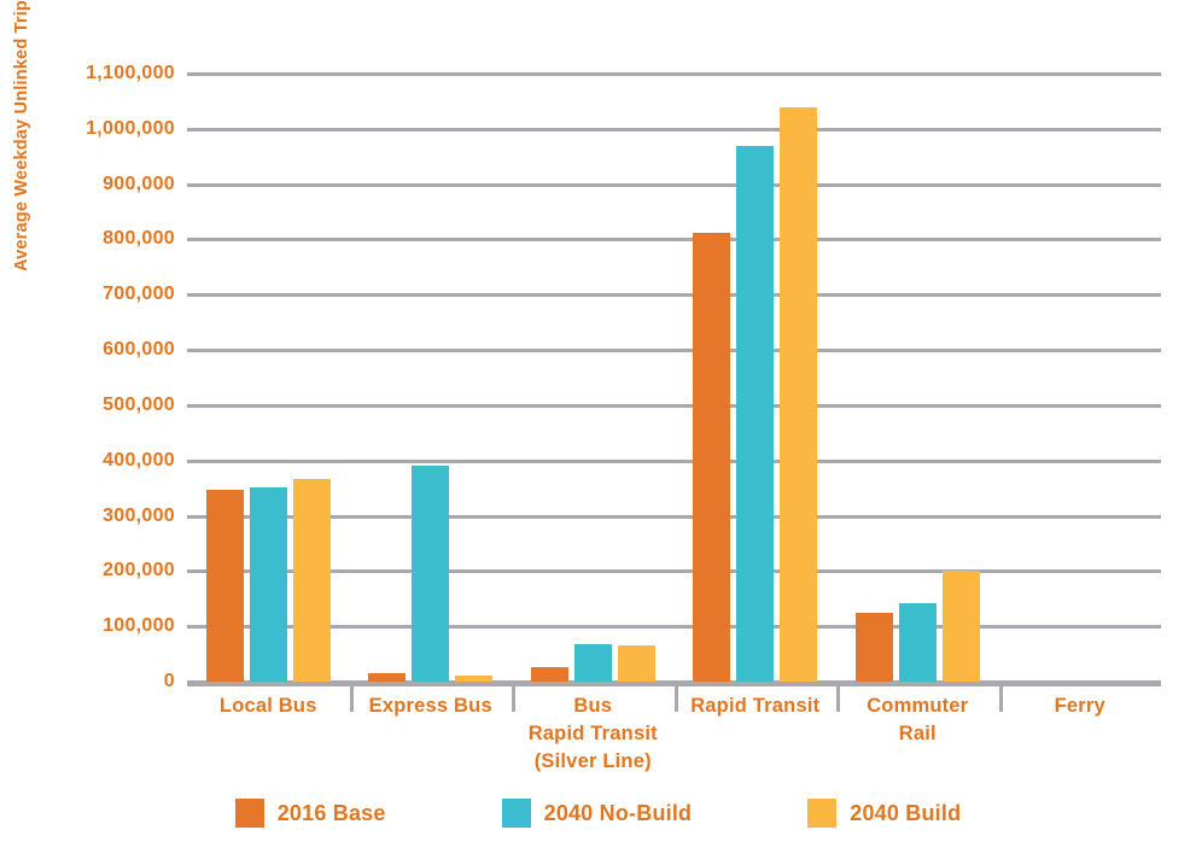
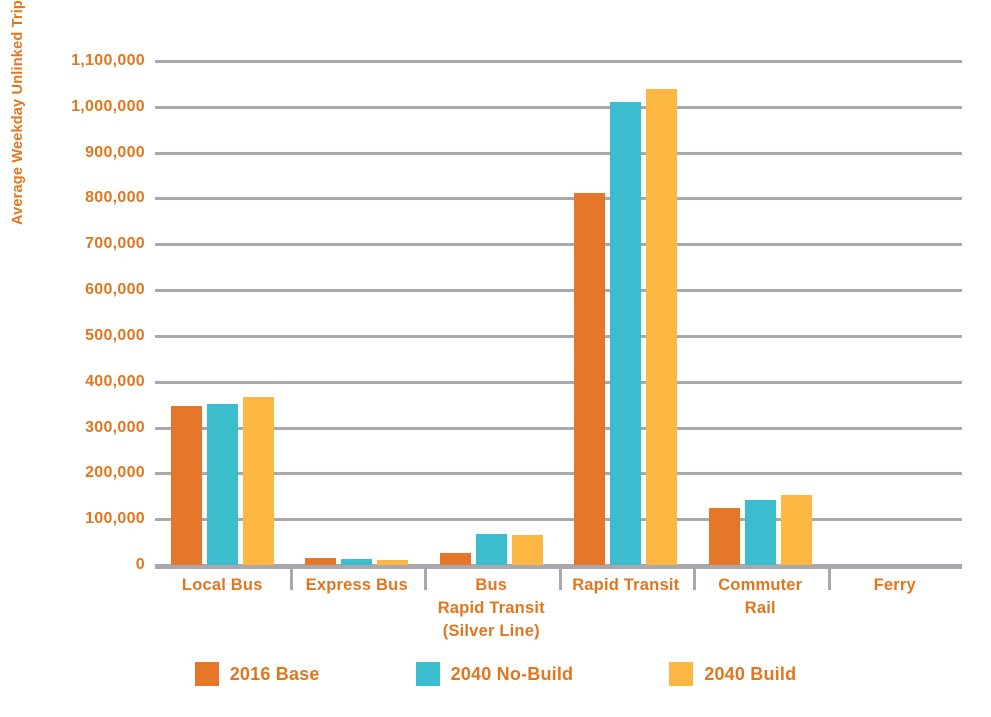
2040 No-Build/Express Bus: 390000 -> 10000
2040 No-Build/Rapid Transit: 970000 -> 1010000
2040 Build/Commuter Rail: 200000 -> 150000
